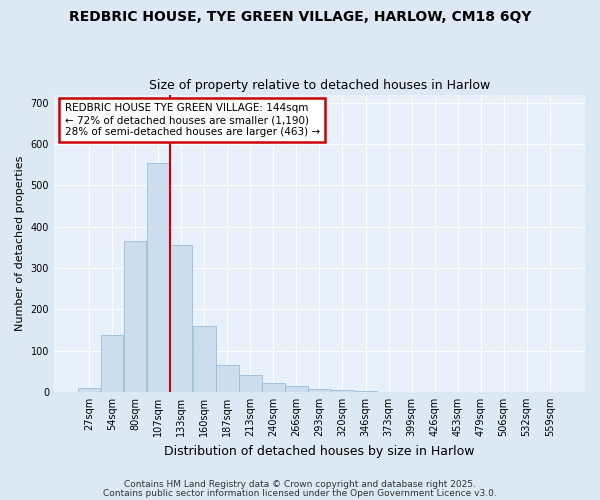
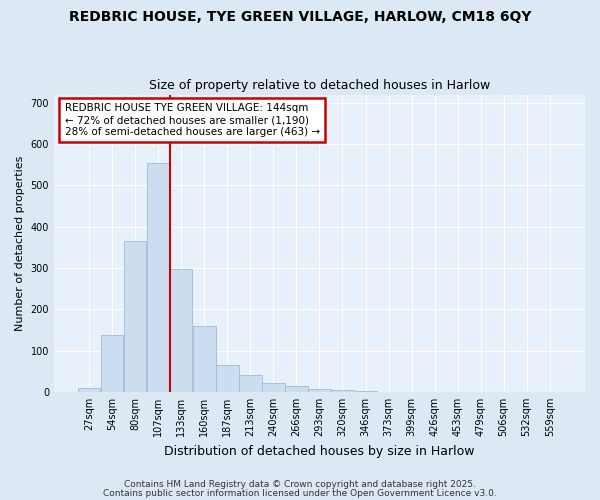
133sqm: 355 -> 298
